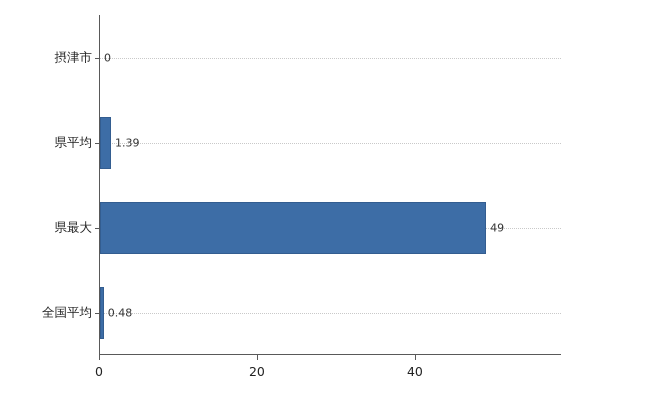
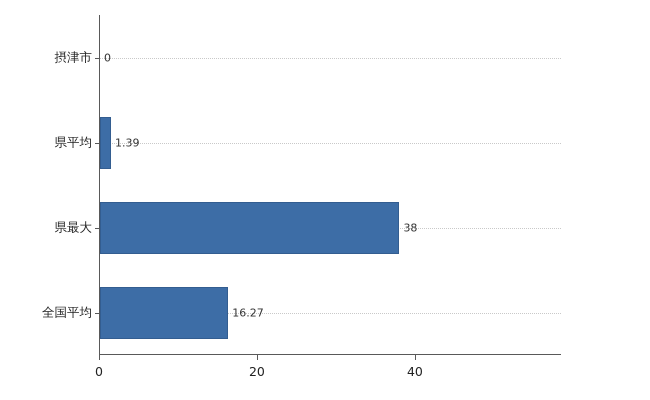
県最大: 49 -> 38
全国平均: 0.48 -> 16.27
